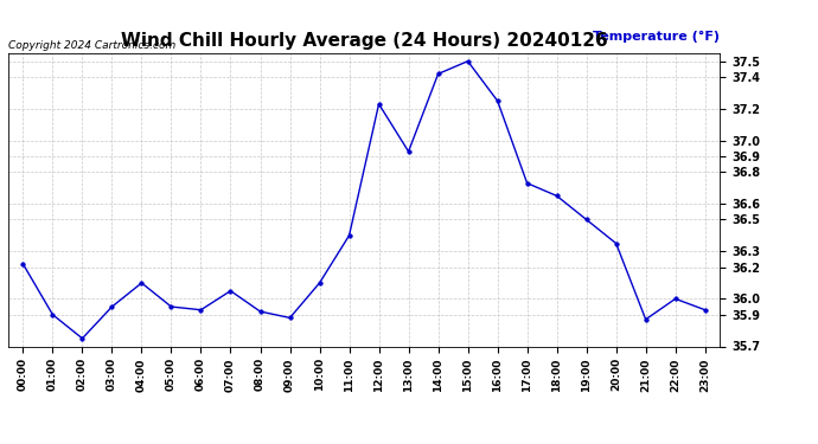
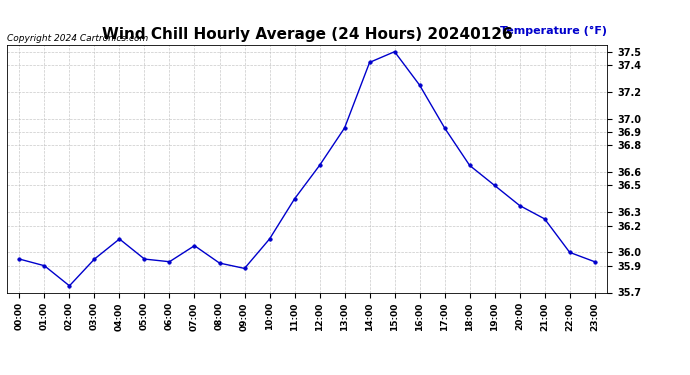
00:00: 36.22 -> 35.95
12:00: 37.23 -> 36.65
17:00: 36.73 -> 36.93
21:00: 35.87 -> 36.25
